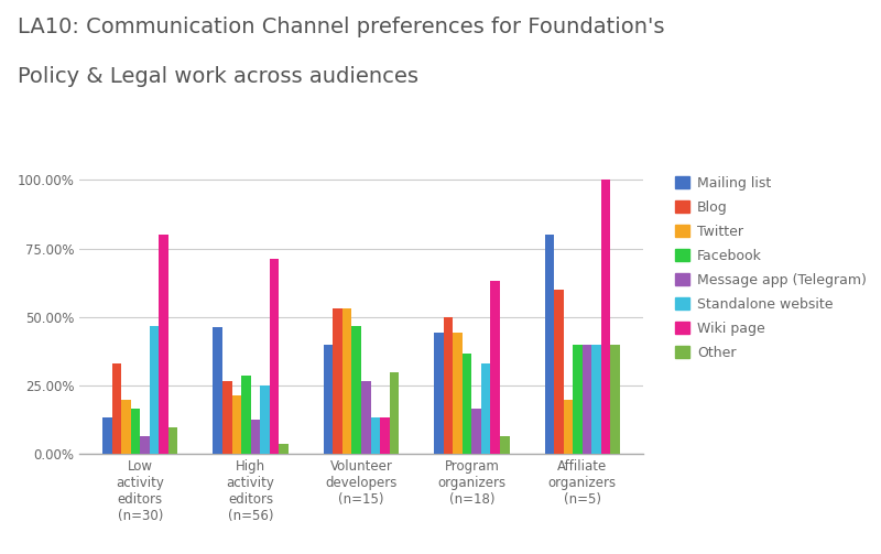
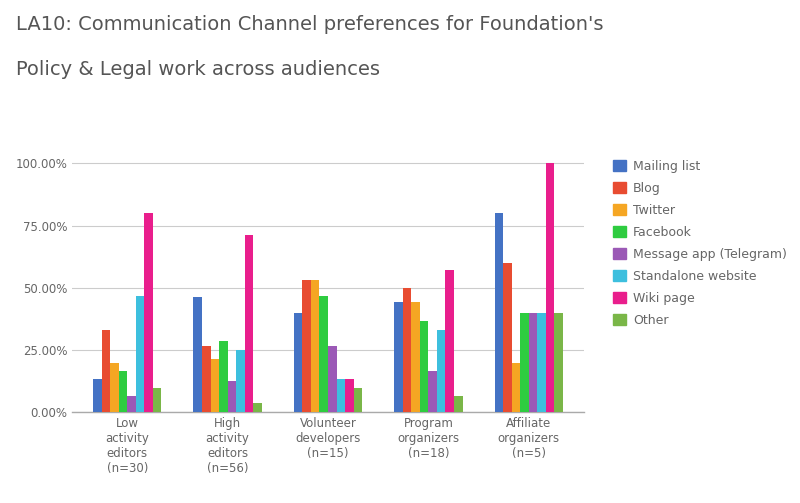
Other/Volunteer developers (n=15): 30.0% -> 10.0%
Wiki page/Program organizers (n=18): 63.3% -> 57.0%
